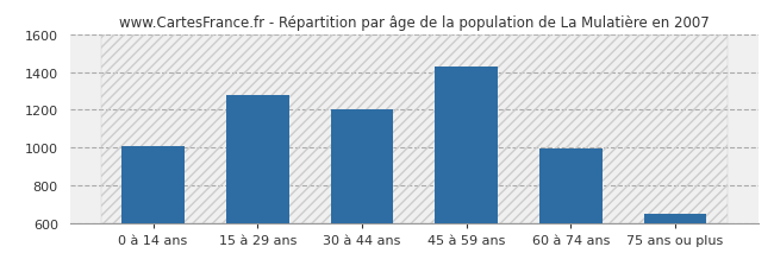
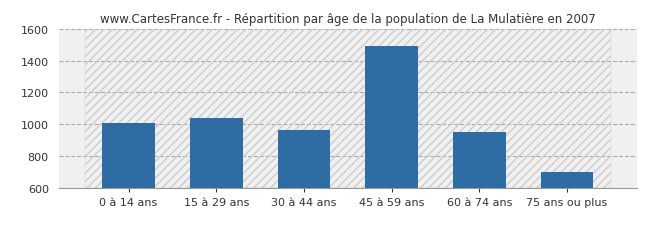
15 à 29 ans: 1280 -> 1040
30 à 44 ans: 1200 -> 960
45 à 59 ans: 1430 -> 1490
60 à 74 ans: 1000 -> 950
75 ans ou plus: 650 -> 700
